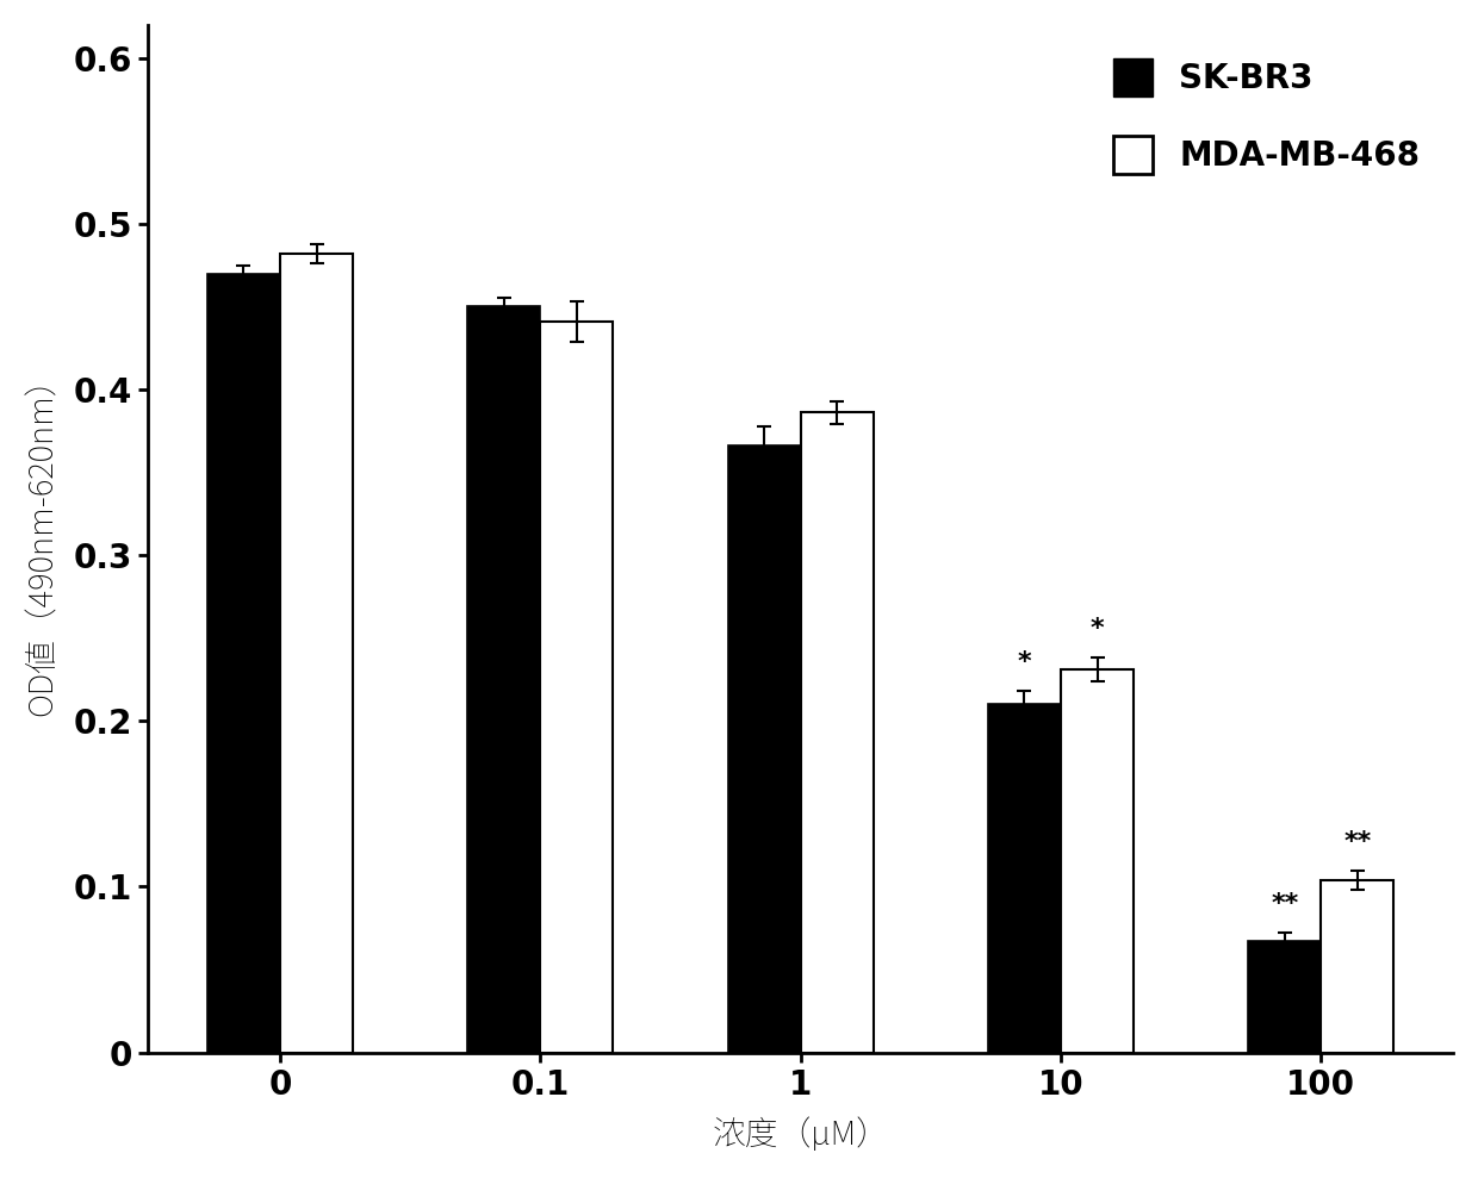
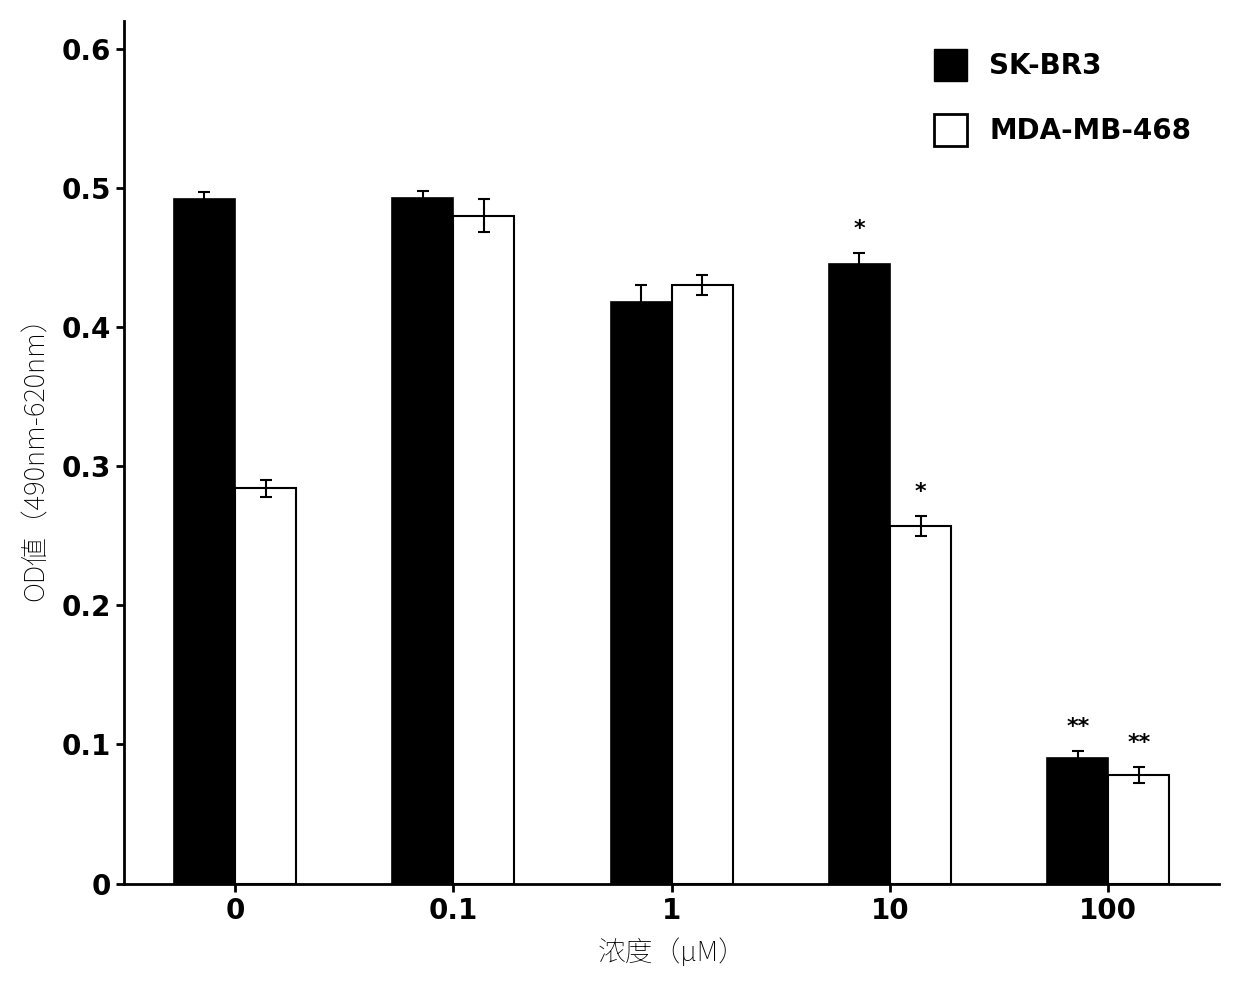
SK-BR3/0: 0.470 -> 0.492
MDA-MB-468/0: 0.482 -> 0.284
SK-BR3/0.1: 0.450 -> 0.493
MDA-MB-468/0.1: 0.441 -> 0.480
SK-BR3/1: 0.366 -> 0.418
MDA-MB-468/1: 0.386 -> 0.430
SK-BR3/10: 0.210 -> 0.445
MDA-MB-468/10: 0.231 -> 0.257
SK-BR3/100: 0.067 -> 0.090
MDA-MB-468/100: 0.104 -> 0.078
